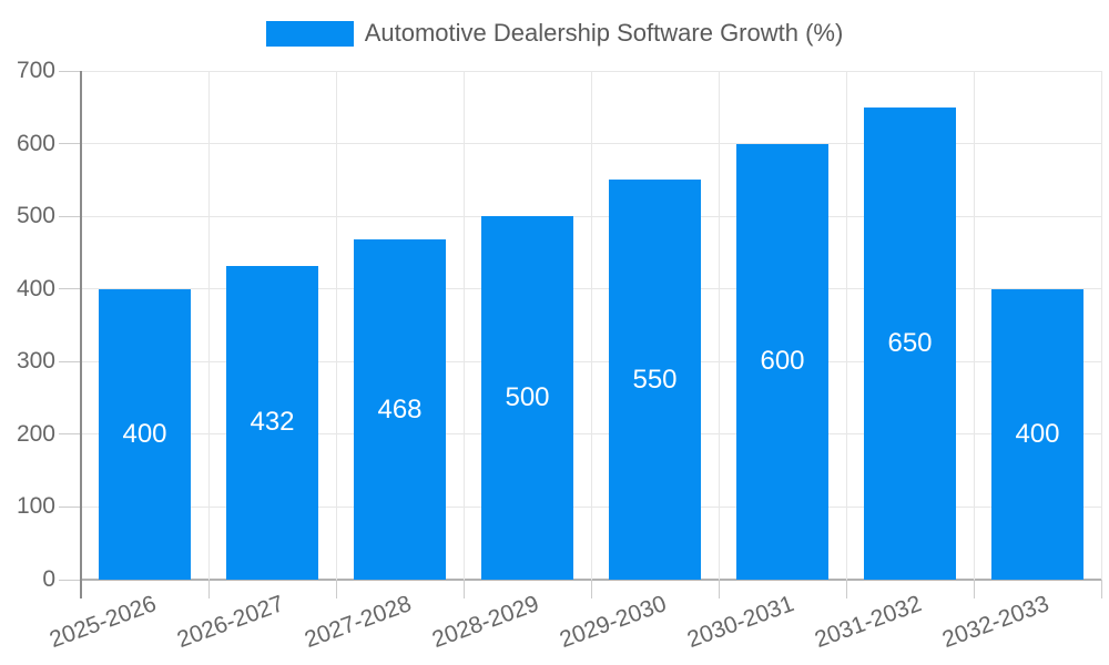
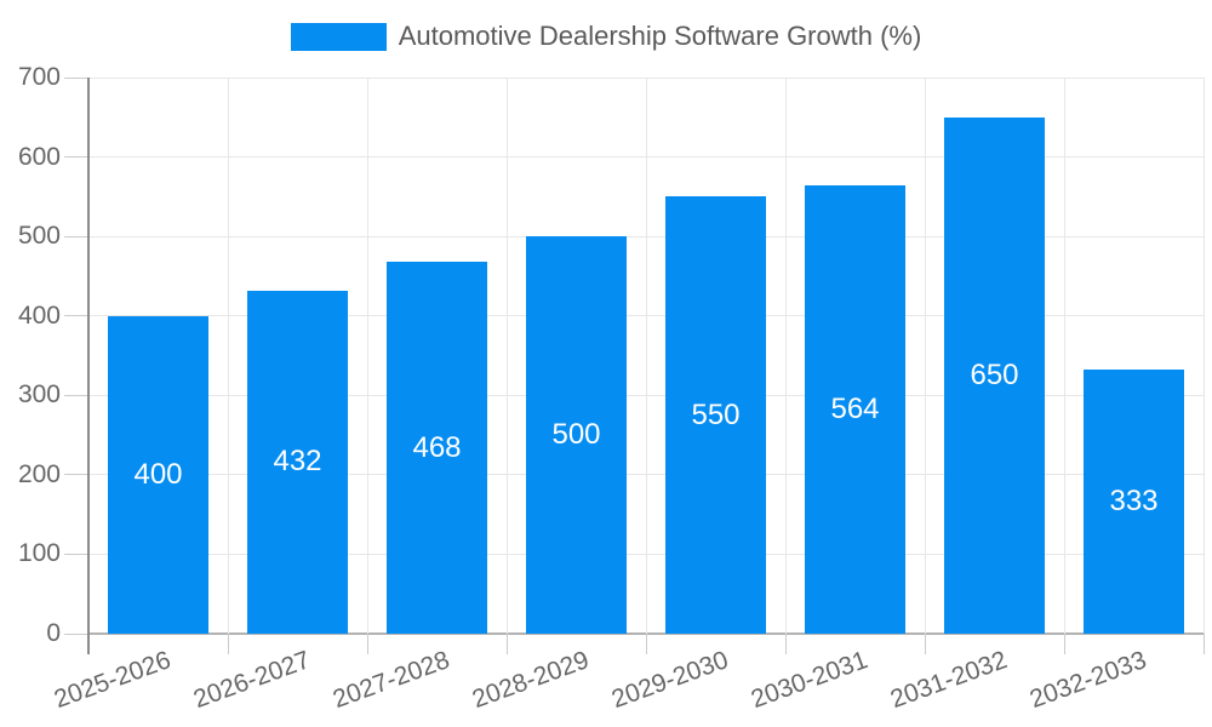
2030-2031: 600 -> 564
2032-2033: 400 -> 333
